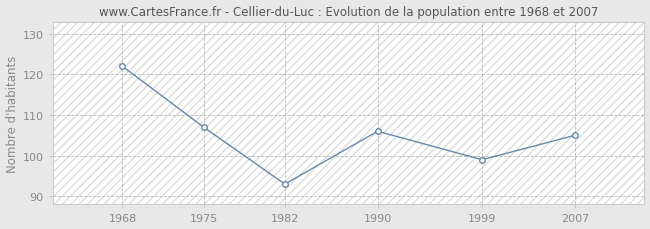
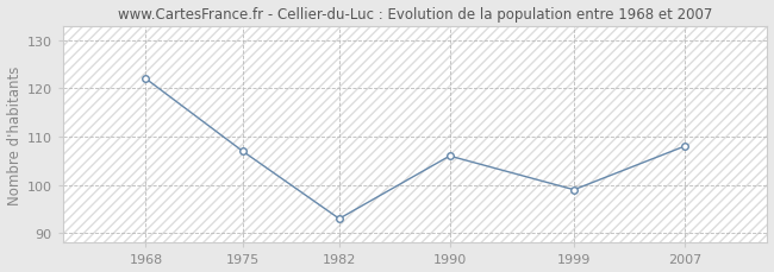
2007: 105 -> 108
